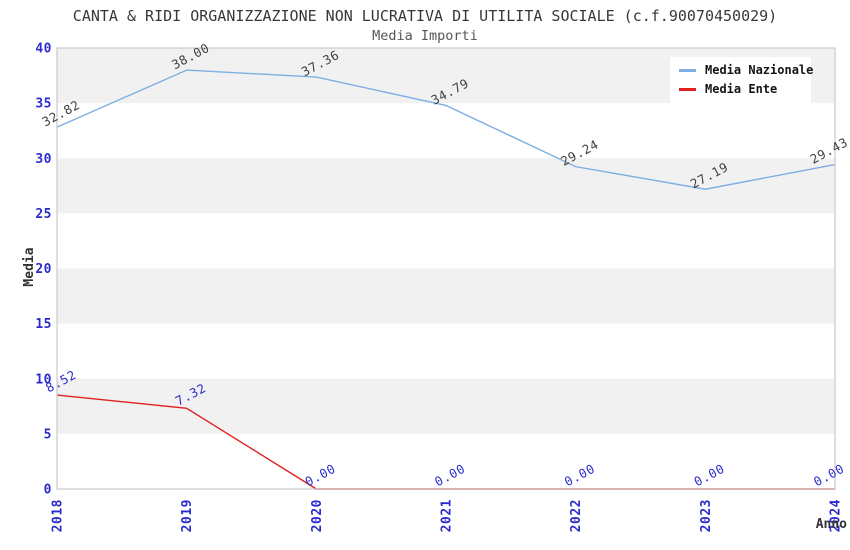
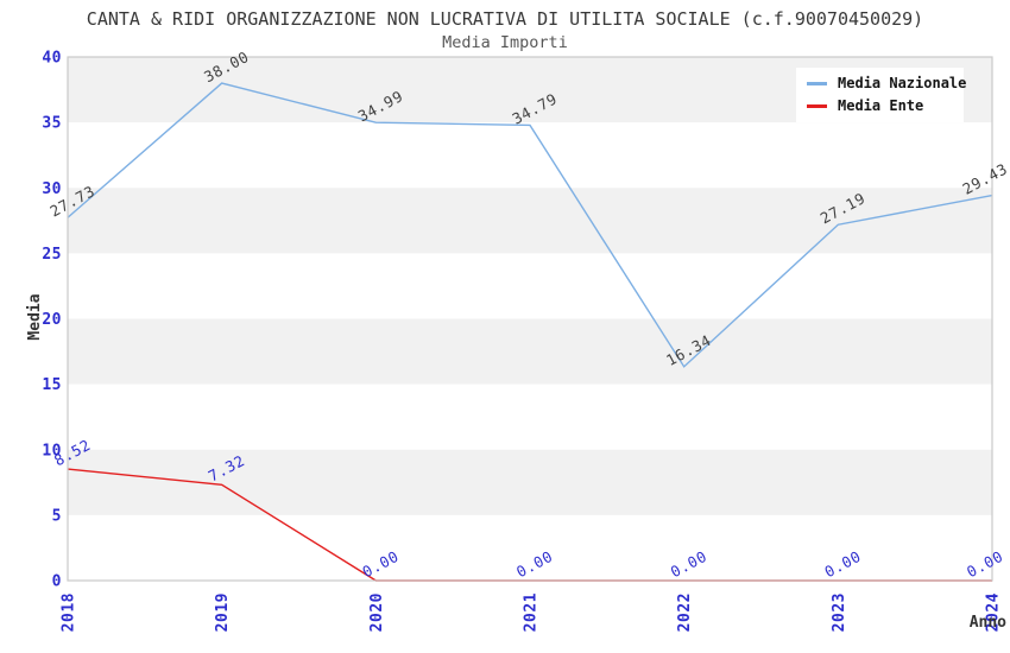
Media Nazionale/2018: 32.82 -> 27.73
Media Nazionale/2020: 37.36 -> 34.99
Media Nazionale/2022: 29.24 -> 16.34
